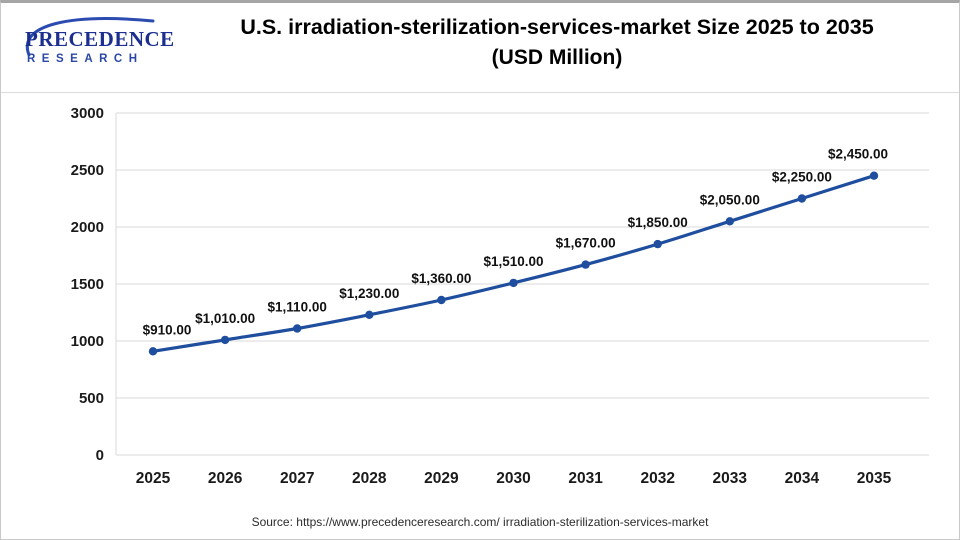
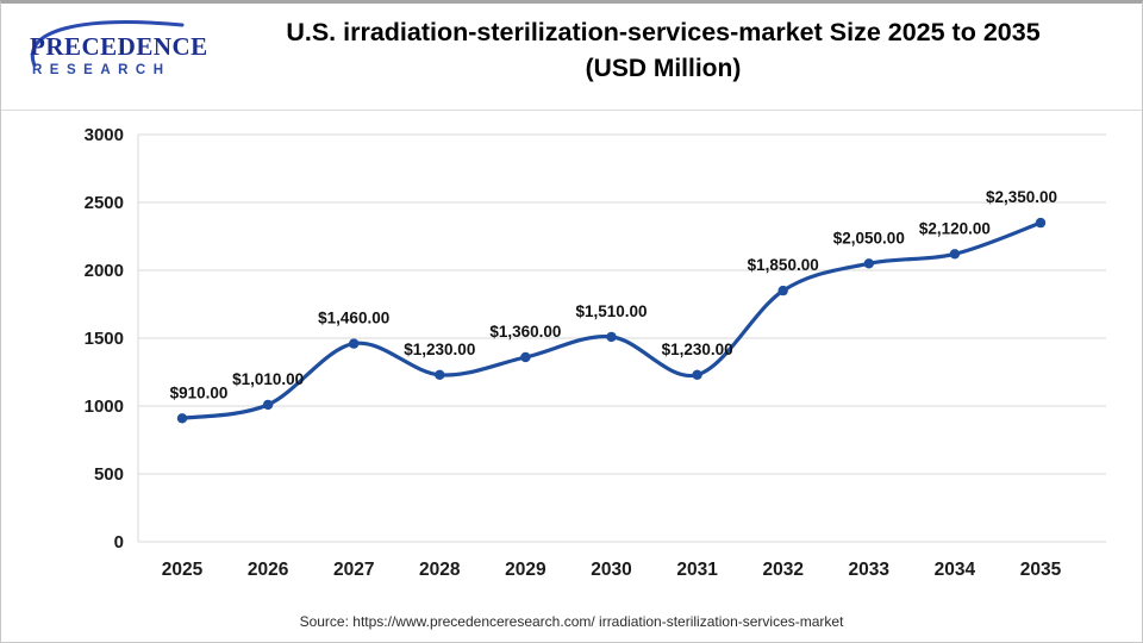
2027: $1,110.00 -> $1,460.00
2031: $1,670.00 -> $1,230.00
2034: $2,250.00 -> $2,120.00
2035: $2,450.00 -> $2,350.00
